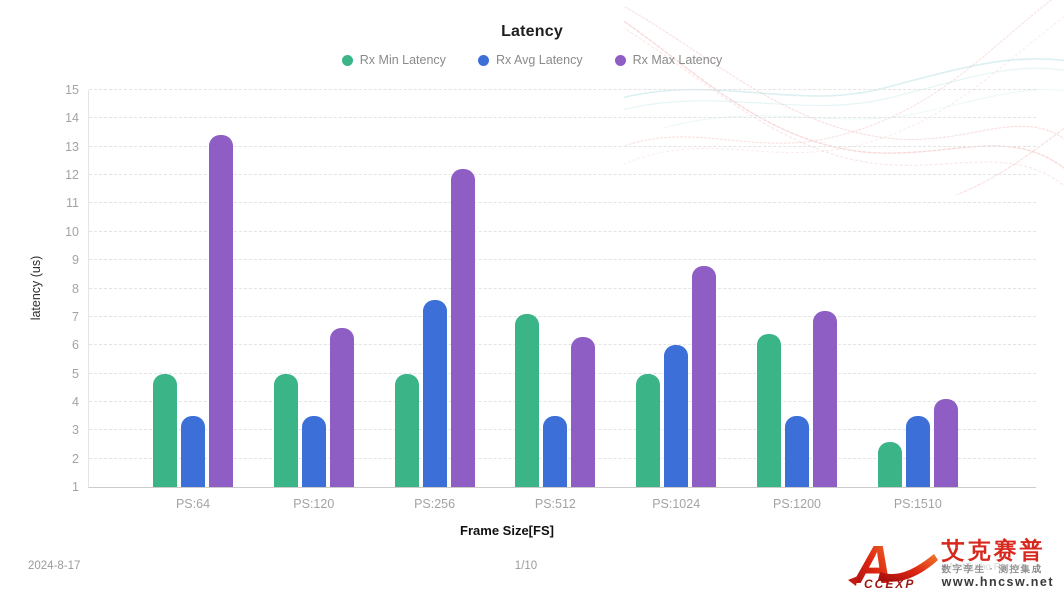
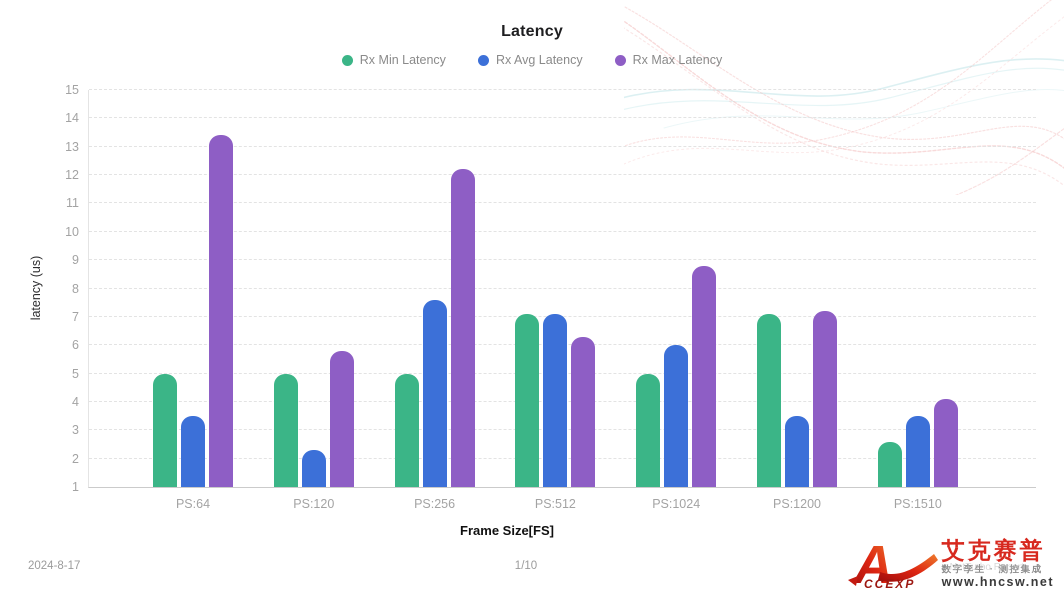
Rx Avg Latency/PS:120: 3.5 -> 2.3
Rx Max Latency/PS:120: 6.6 -> 5.8
Rx Avg Latency/PS:512: 3.5 -> 7.1
Rx Min Latency/PS:1200: 6.4 -> 7.1
